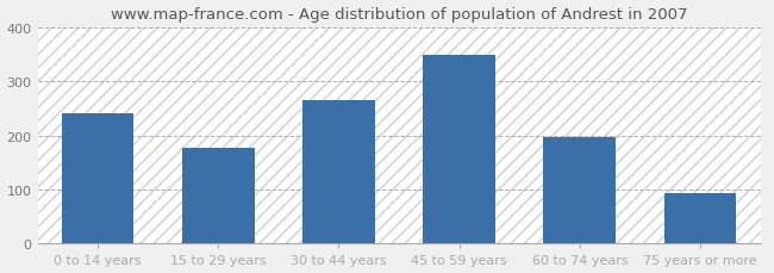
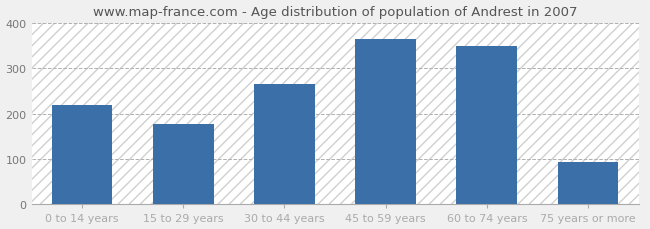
0 to 14 years: 242 -> 220
45 to 59 years: 348 -> 365
60 to 74 years: 197 -> 350
